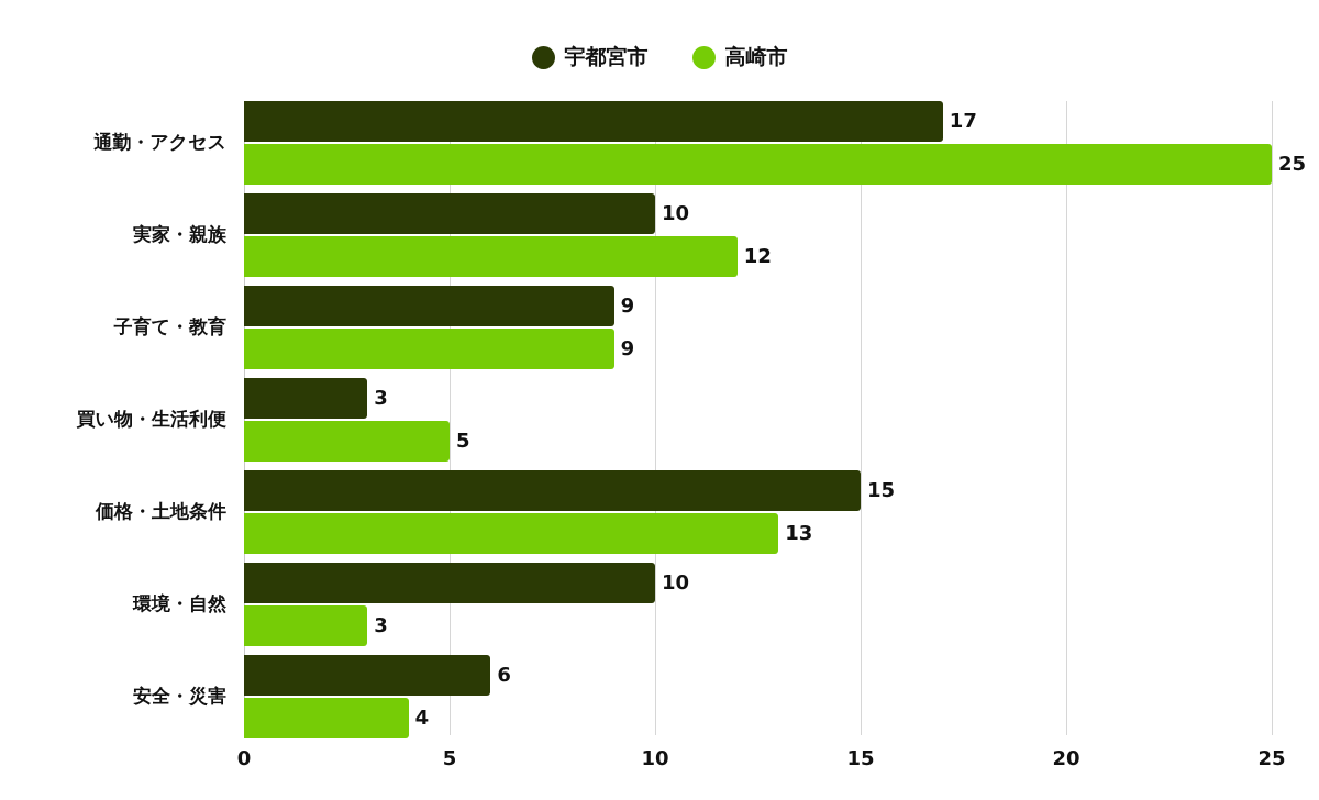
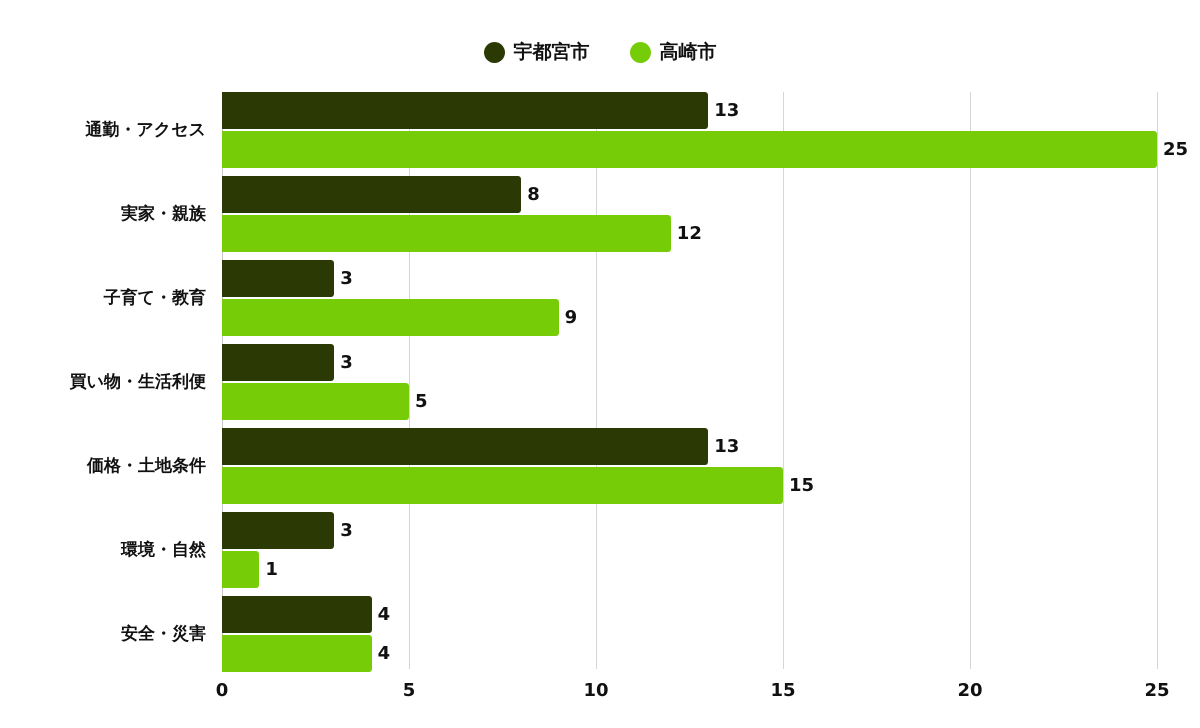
宇都宮市/通勤・アクセス: 17 -> 13
宇都宮市/実家・親族: 10 -> 8
宇都宮市/子育て・教育: 9 -> 3
宇都宮市/価格・土地条件: 15 -> 13
高崎市/価格・土地条件: 13 -> 15
宇都宮市/環境・自然: 10 -> 3
高崎市/環境・自然: 3 -> 1
宇都宮市/安全・災害: 6 -> 4
